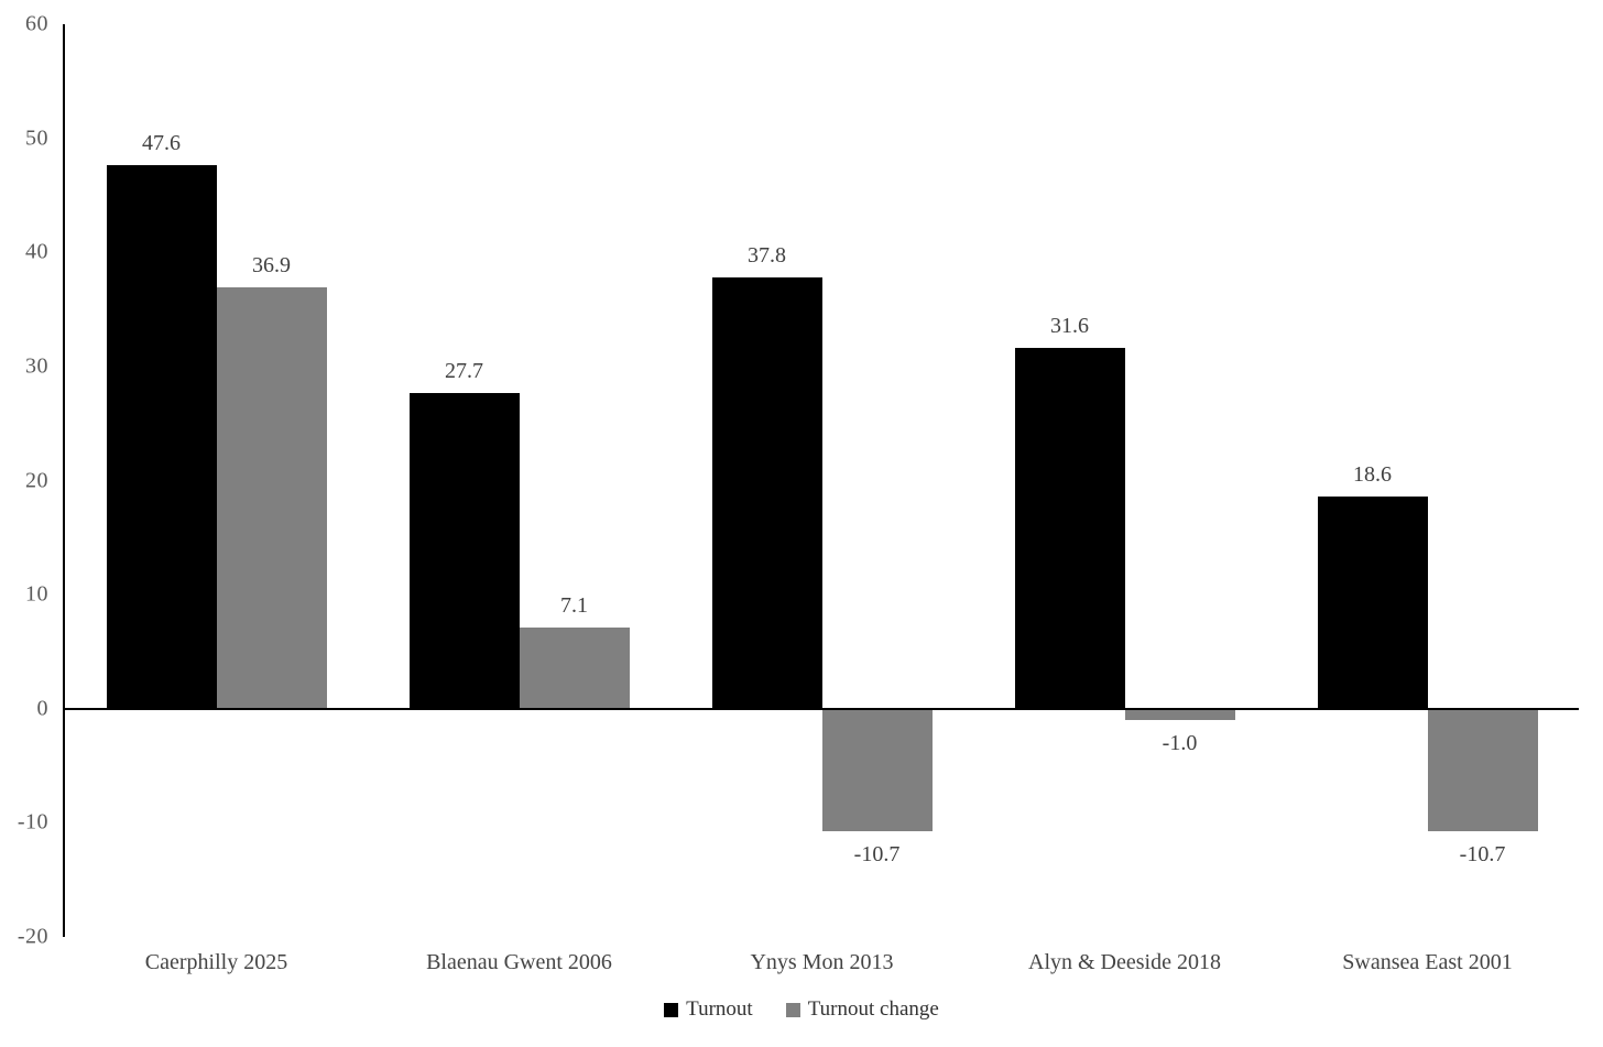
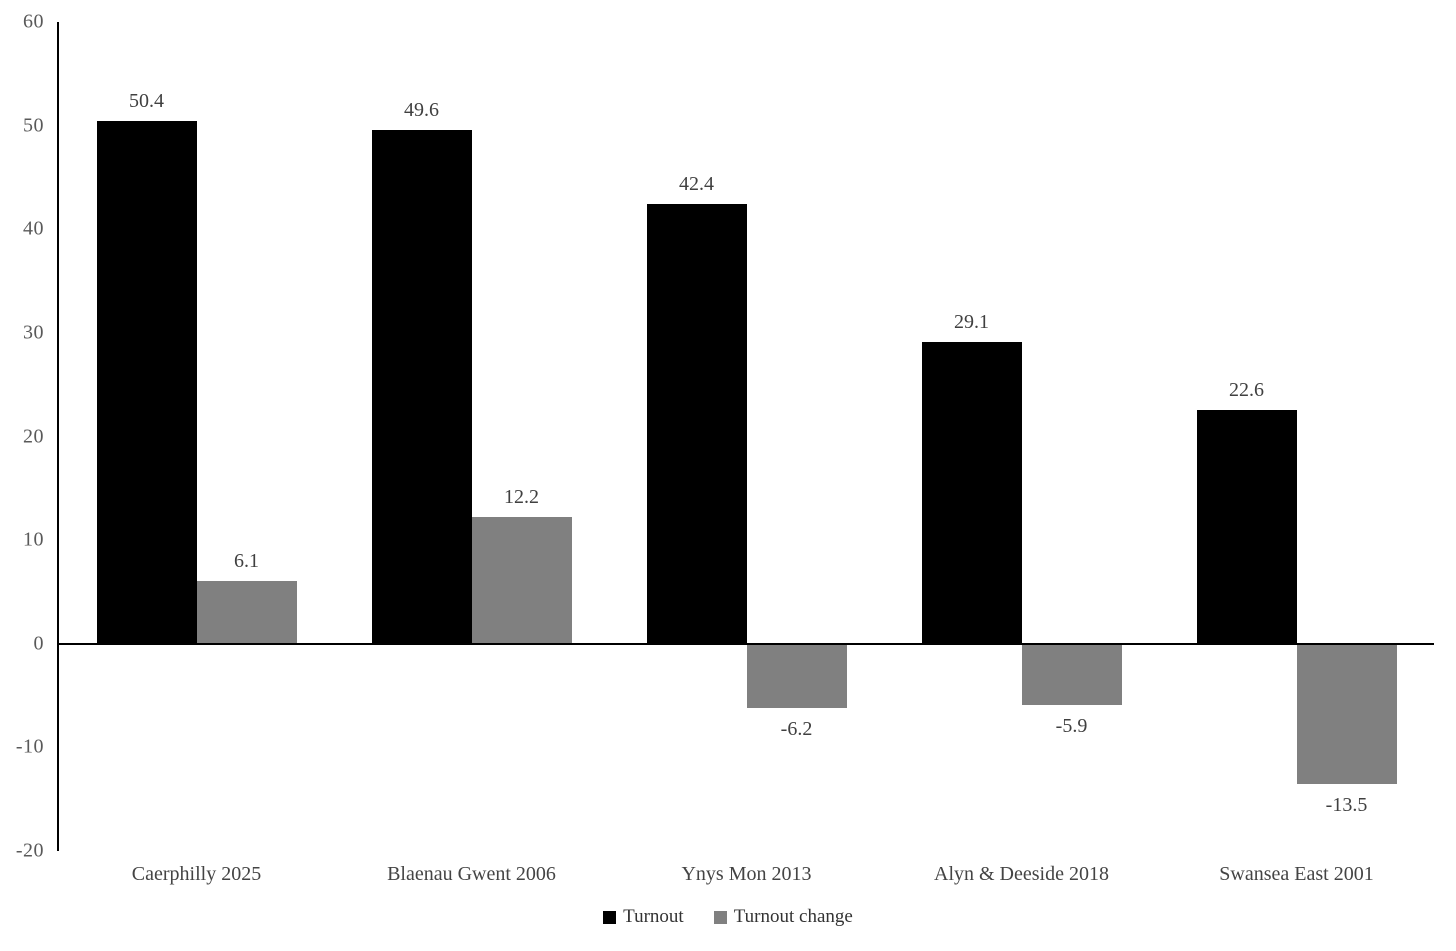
Turnout/Caerphilly 2025: 47.6 -> 50.4
Turnout change/Caerphilly 2025: 36.9 -> 6.1
Turnout/Blaenau Gwent 2006: 27.7 -> 49.6
Turnout change/Blaenau Gwent 2006: 7.1 -> 12.2
Turnout/Ynys Mon 2013: 37.8 -> 42.4
Turnout change/Ynys Mon 2013: -10.7 -> -6.2
Turnout/Alyn & Deeside 2018: 31.6 -> 29.1
Turnout change/Alyn & Deeside 2018: -1.0 -> -5.9
Turnout/Swansea East 2001: 18.6 -> 22.6
Turnout change/Swansea East 2001: -10.7 -> -13.5
